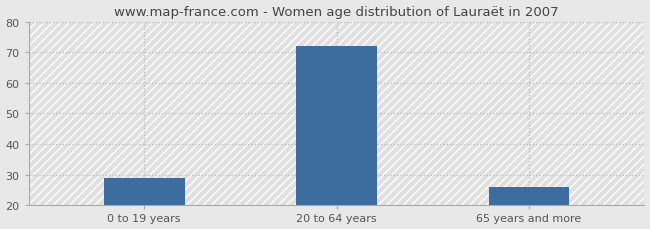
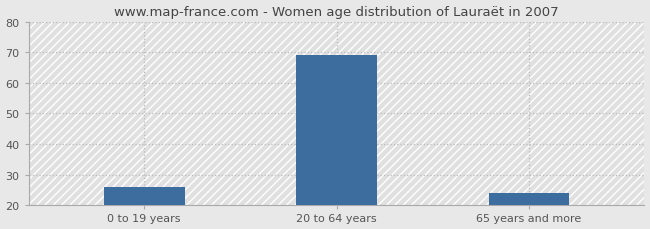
0 to 19 years: 29 -> 26
20 to 64 years: 72 -> 69
65 years and more: 26 -> 24
